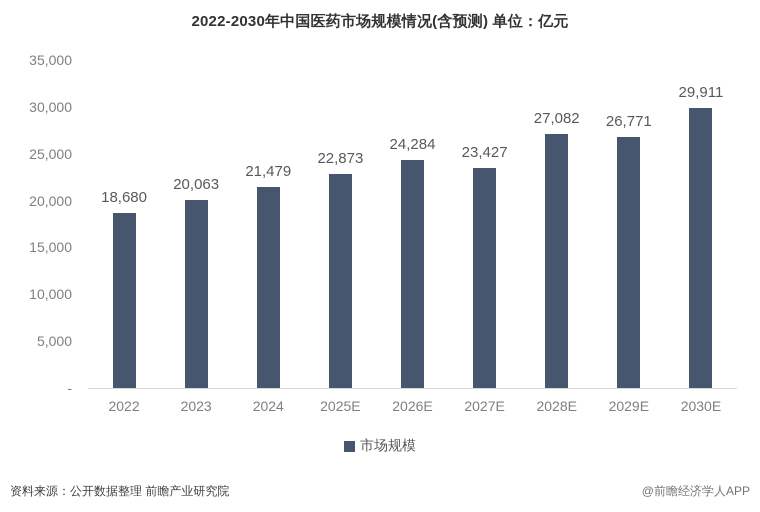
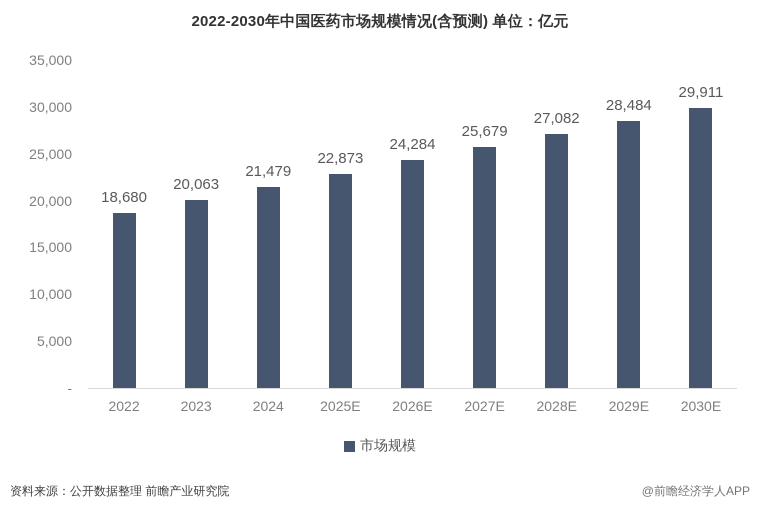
2027E: 23,427 -> 25,679
2029E: 26,771 -> 28,484
